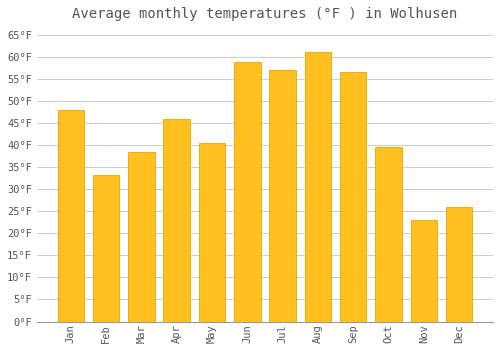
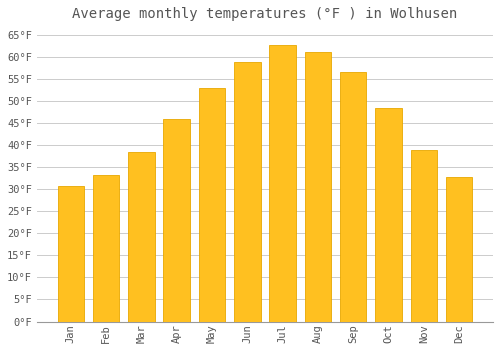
Jan: 48.0°F -> 30.7°F
May: 40.5°F -> 53.0°F
Jul: 57.0°F -> 62.8°F
Oct: 39.5°F -> 48.5°F
Nov: 23.0°F -> 39.0°F
Dec: 26.0°F -> 32.7°F
